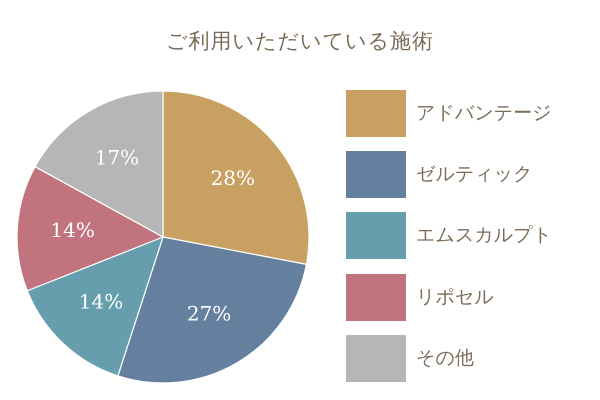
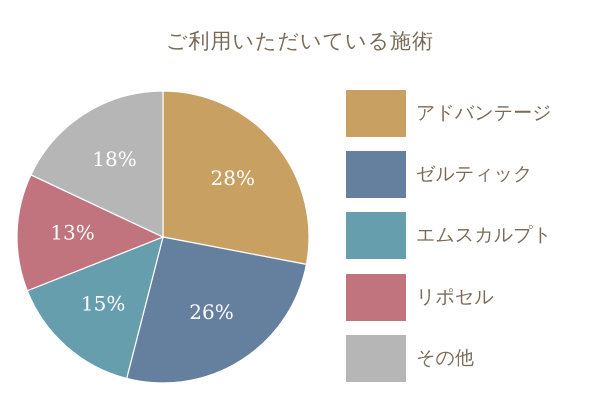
ゼルティック: 27% -> 26%
エムスカルプト: 14% -> 15%
リポセル: 14% -> 13%
その他: 17% -> 18%
